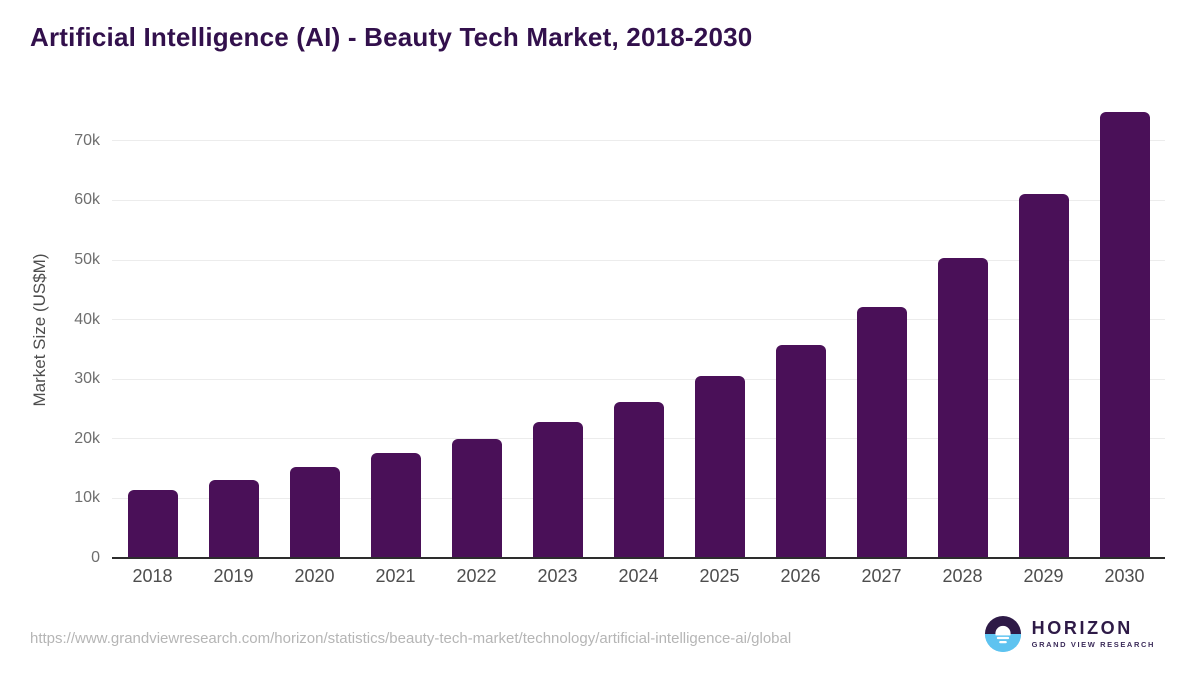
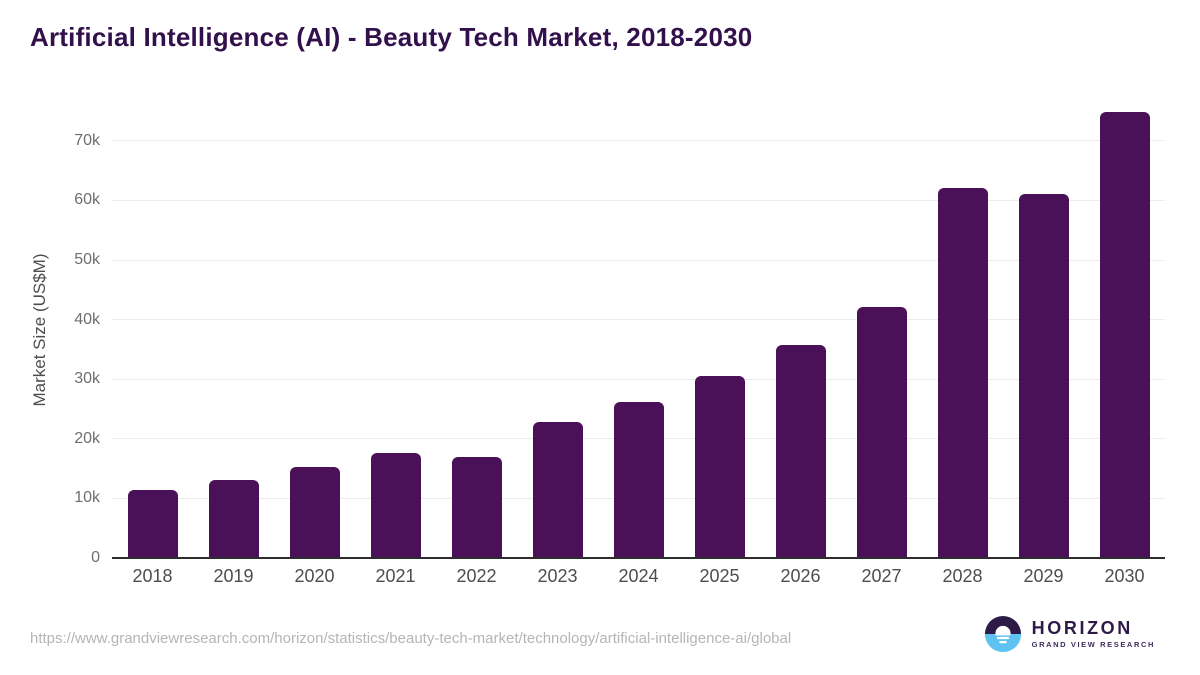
2022: 20k -> 17k
2028: 50k -> 62k
